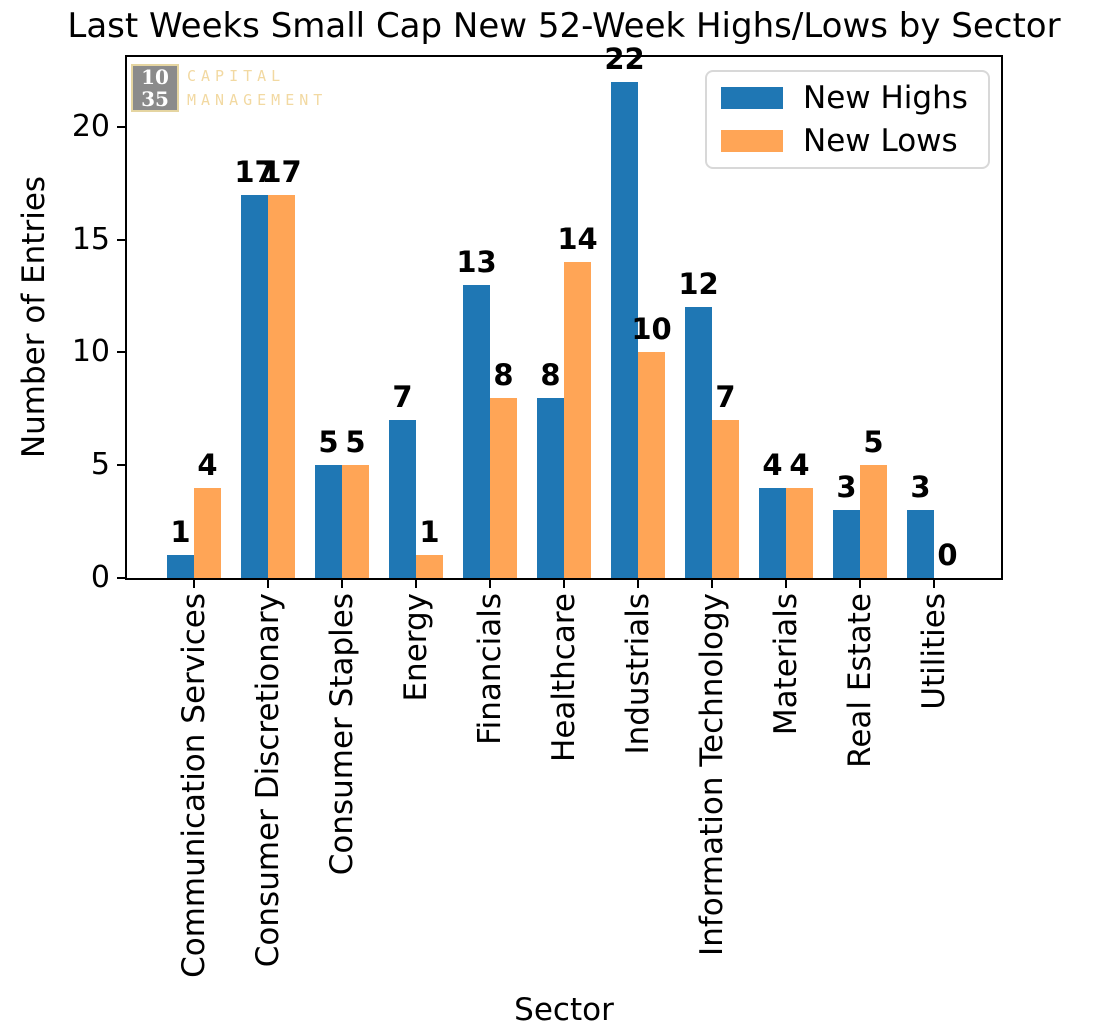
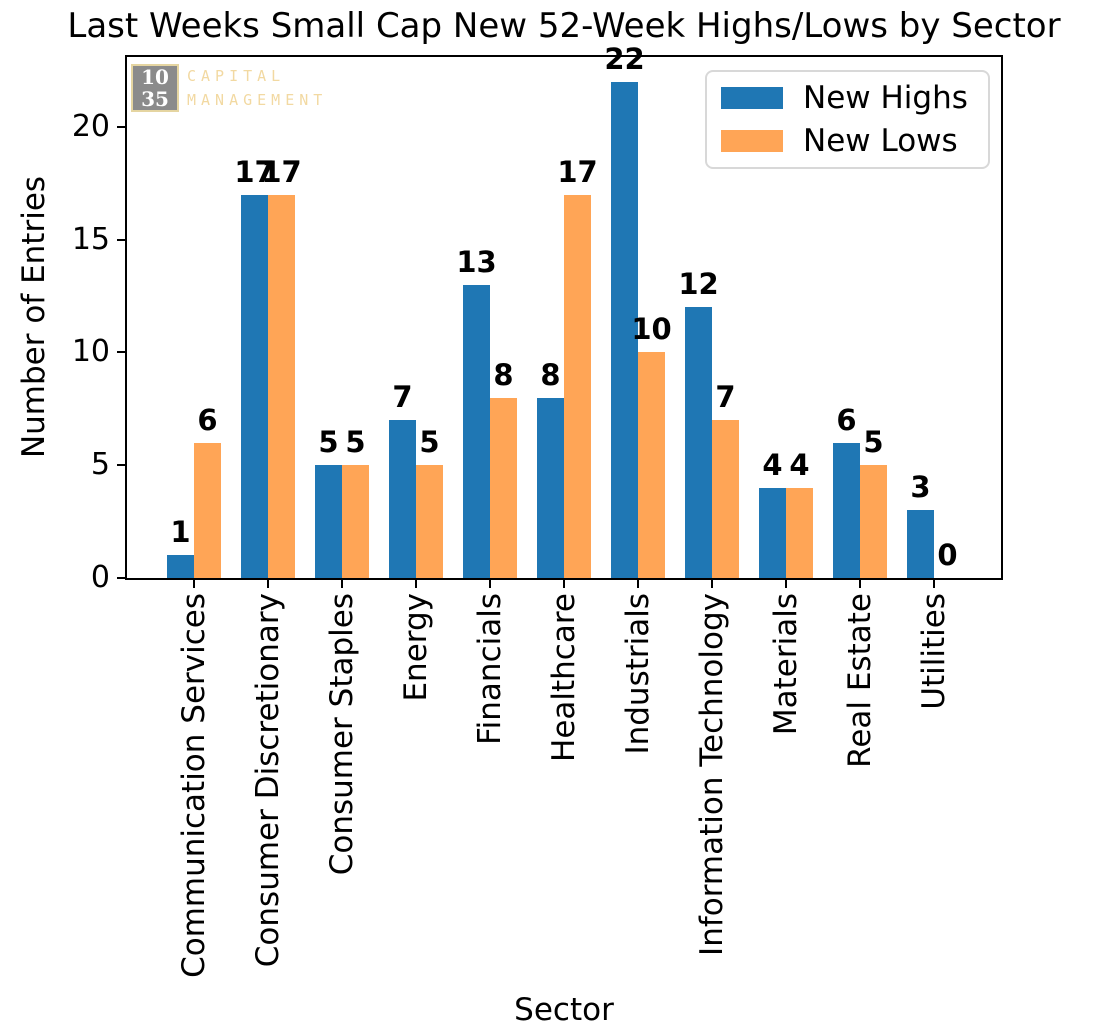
New Lows/Communication Services: 4 -> 6
New Lows/Energy: 1 -> 5
New Lows/Healthcare: 14 -> 17
New Highs/Real Estate: 3 -> 6
